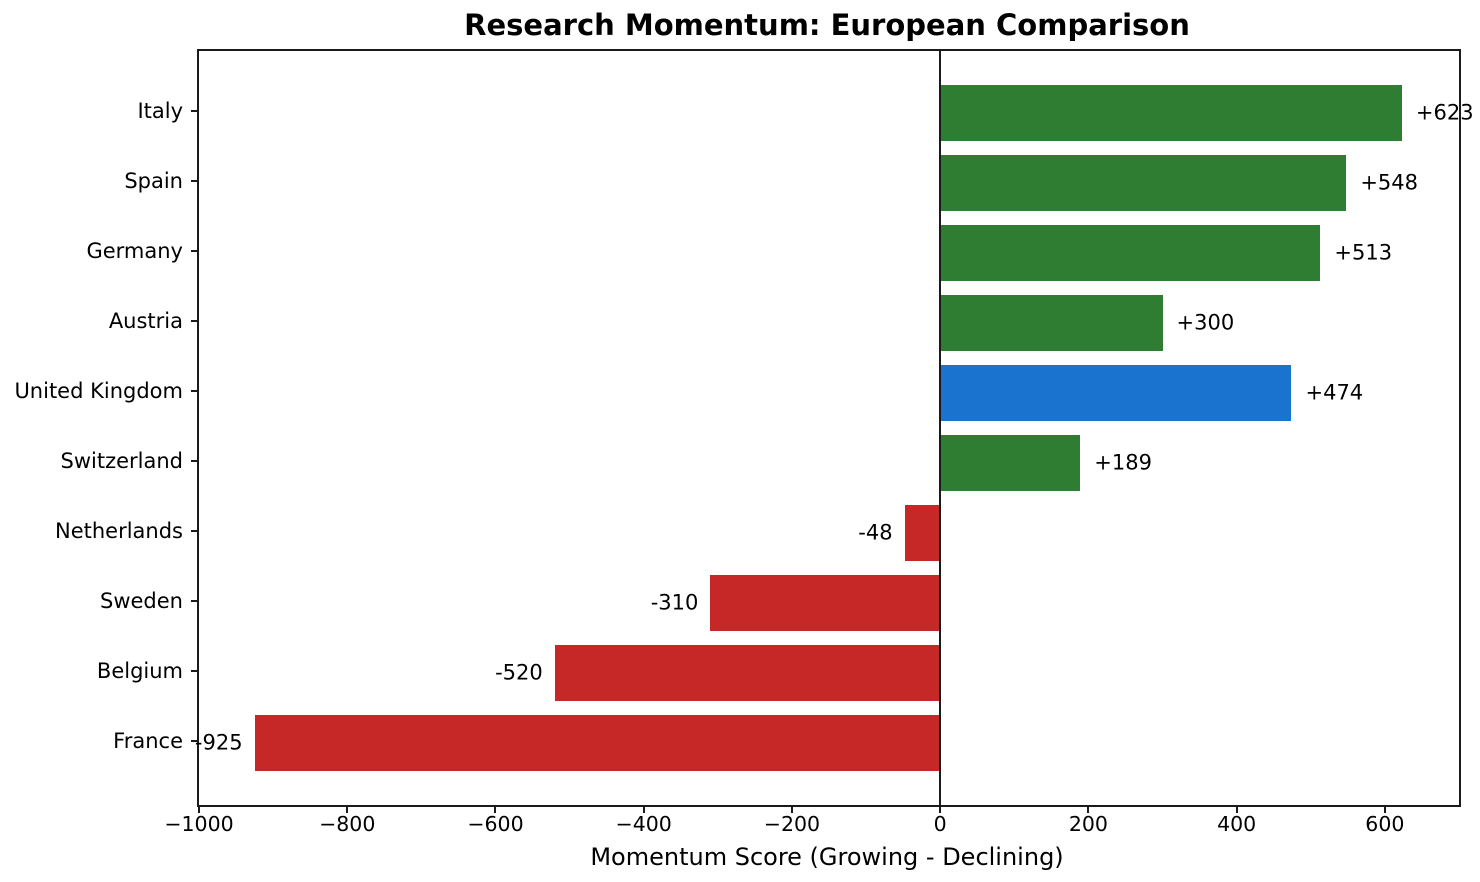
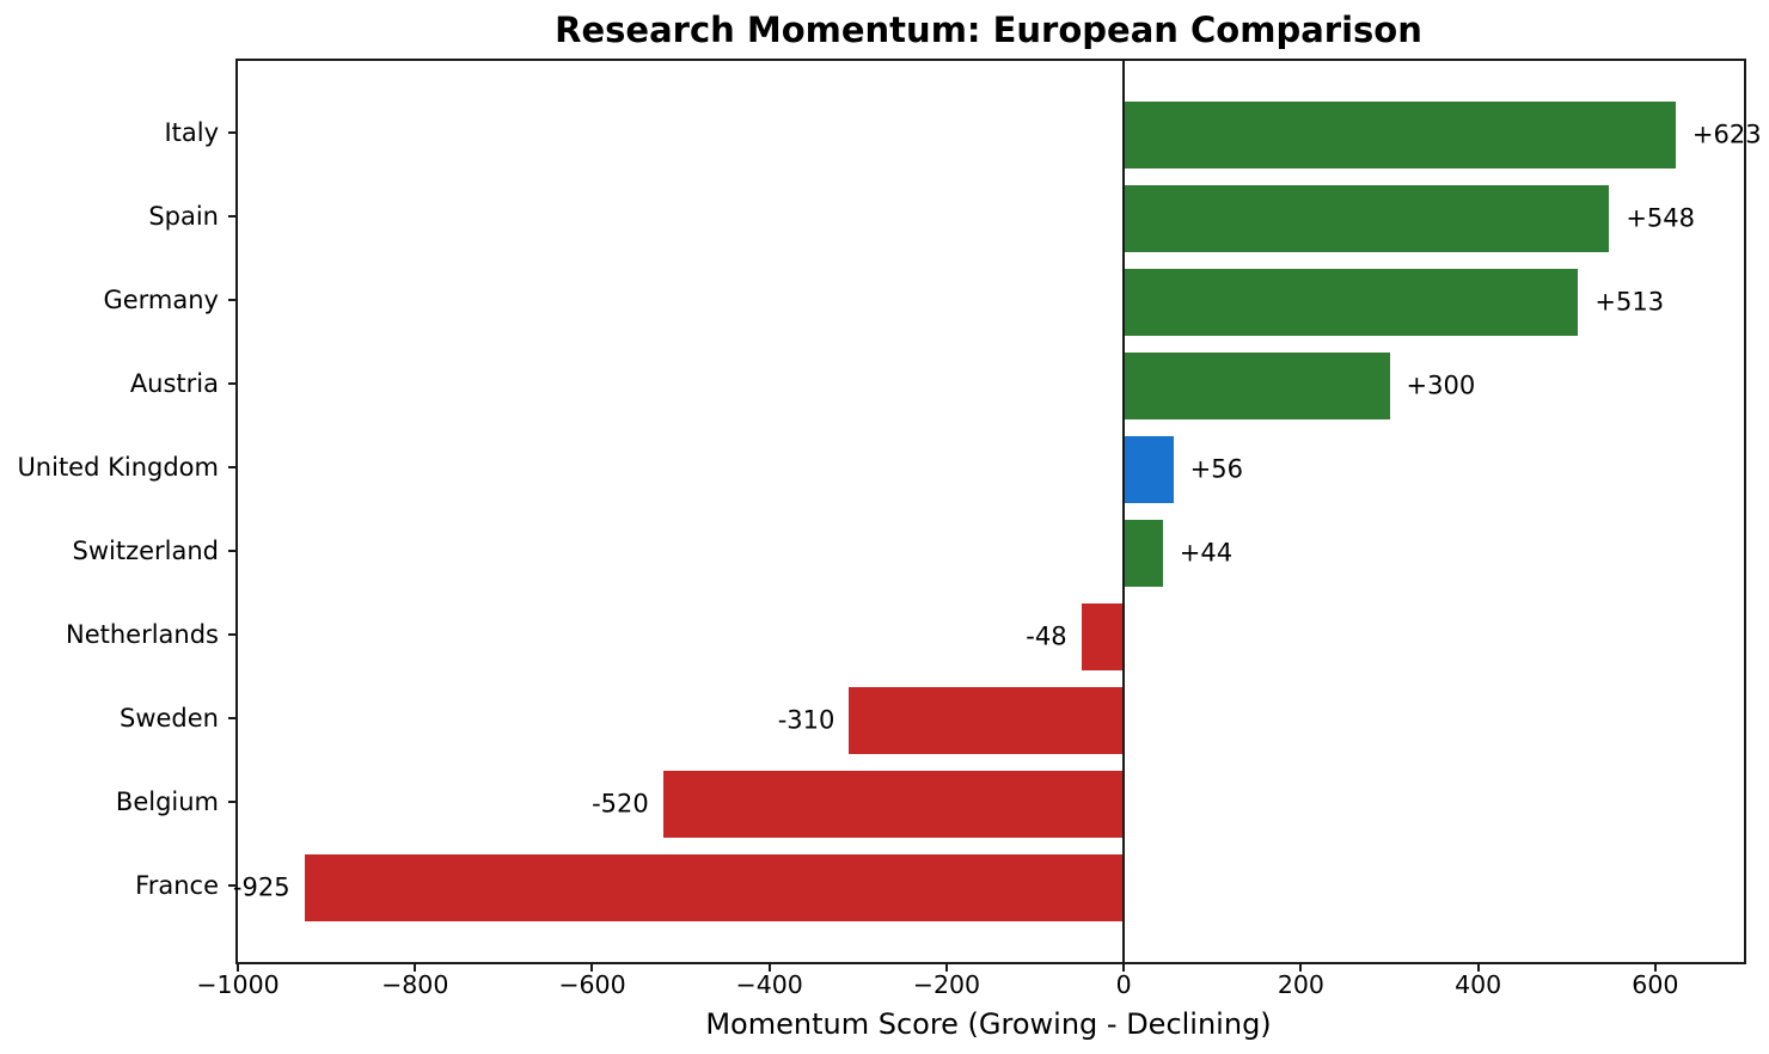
United Kingdom: +474 -> +56
Switzerland: +189 -> +44
